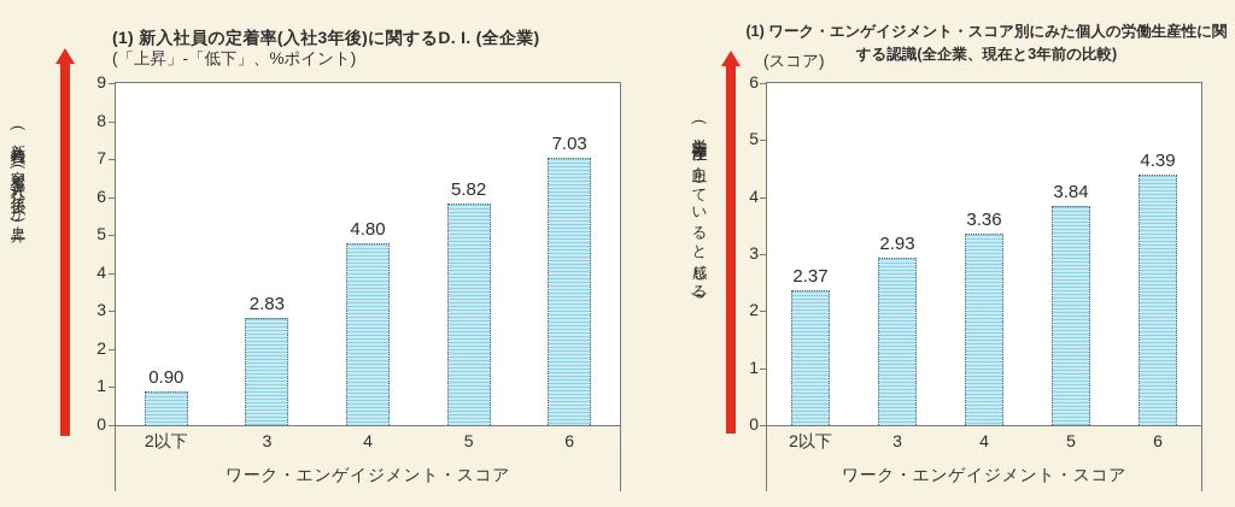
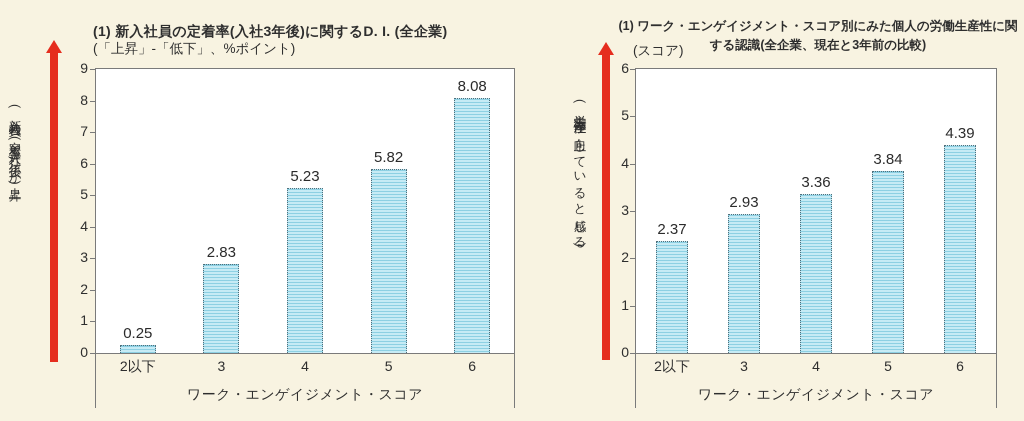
(1) 新入社員の定着率(入社3年後)に関するD. I. (全企業)/2以下: 0.90 -> 0.25
(1) 新入社員の定着率(入社3年後)に関するD. I. (全企業)/4: 4.80 -> 5.23
(1) 新入社員の定着率(入社3年後)に関するD. I. (全企業)/6: 7.03 -> 8.08
